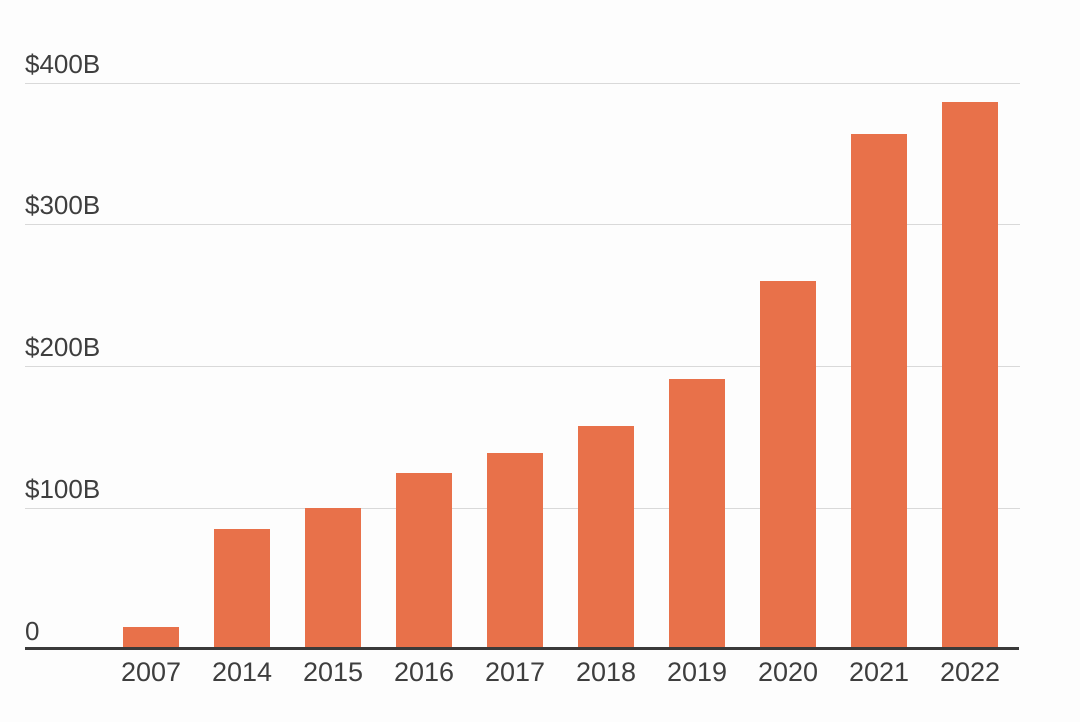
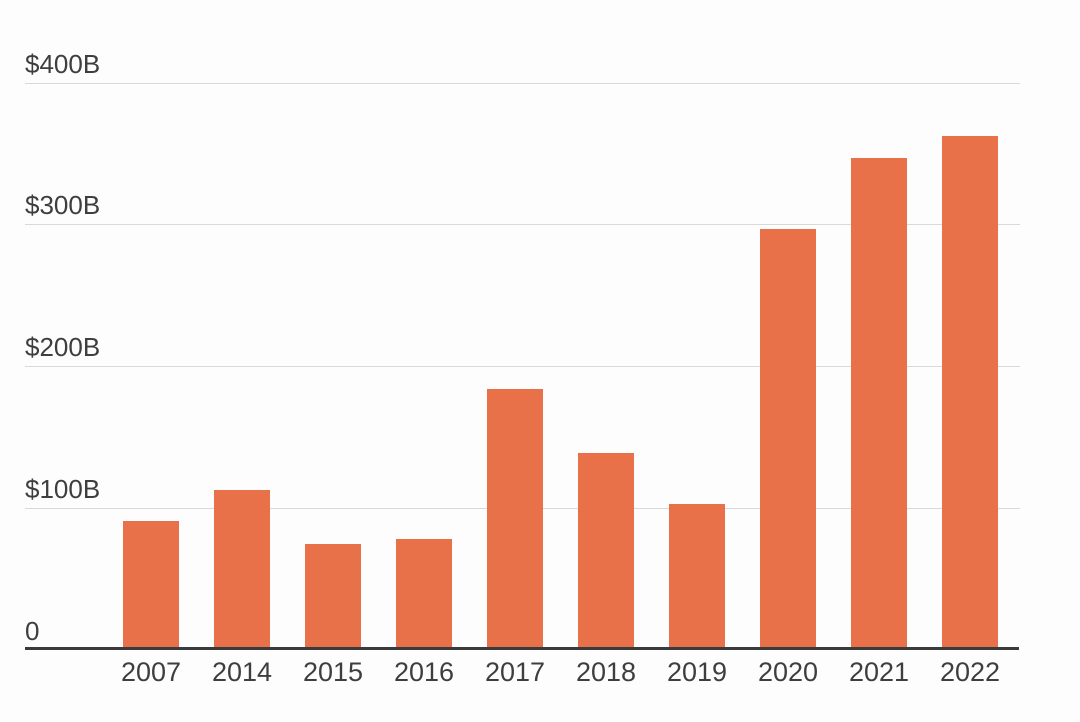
2007: $16B -> $91B
2014: $85B -> $113B
2015: $100B -> $75B
2016: $125B -> $78B
2017: $139B -> $184B
2018: $158B -> $139B
2019: $191B -> $103B
2020: $260B -> $297B
2021: $364B -> $347B
2022: $386B -> $362B
